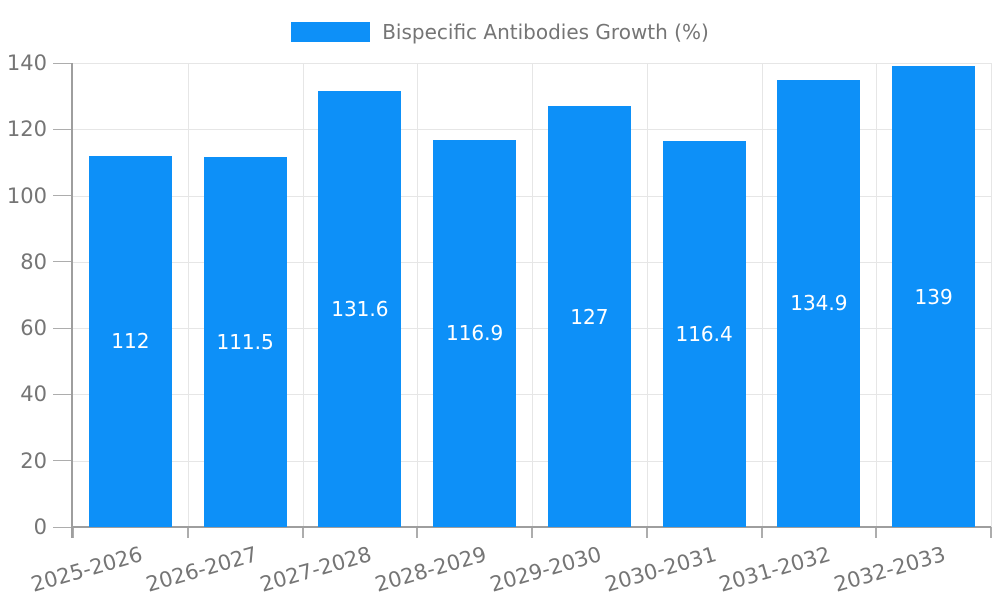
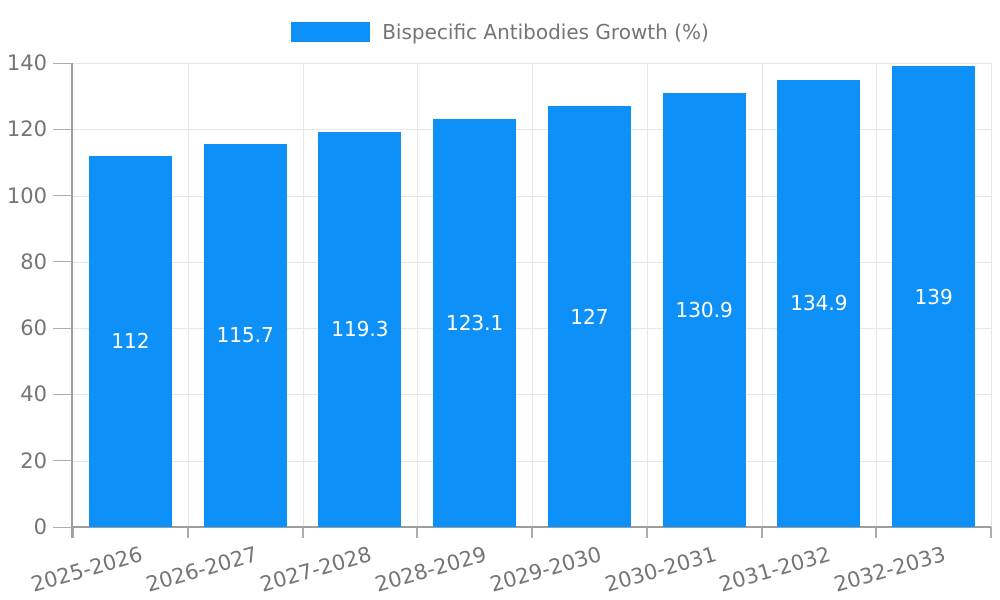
2026-2027: 111.5 -> 115.7
2027-2028: 131.6 -> 119.3
2028-2029: 116.9 -> 123.1
2030-2031: 116.4 -> 130.9
